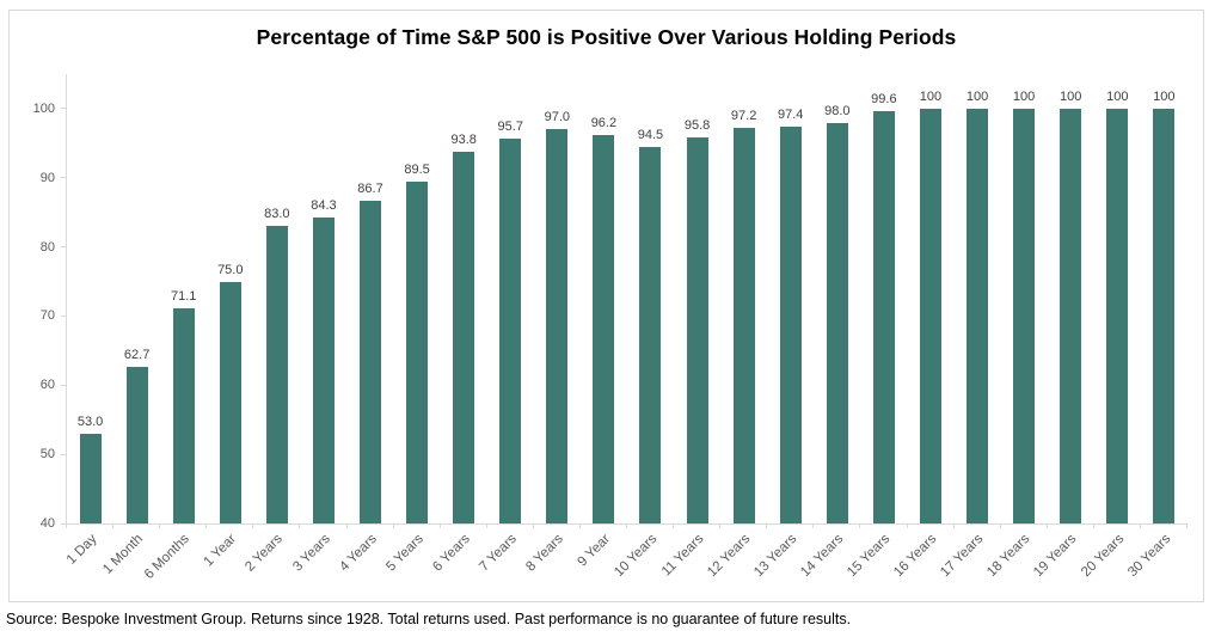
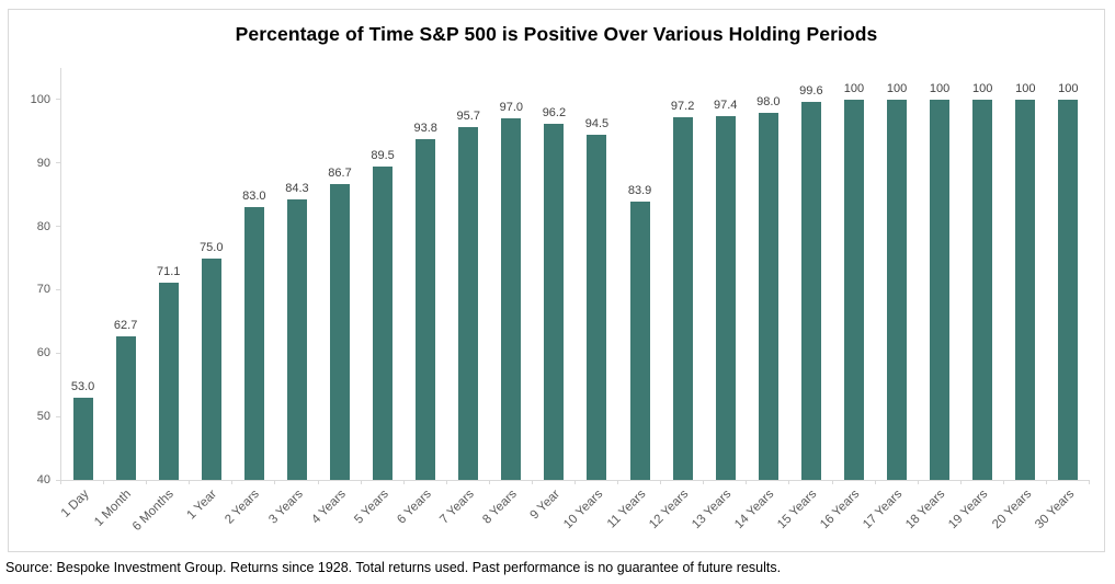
11 Years: 95.8 -> 83.9
